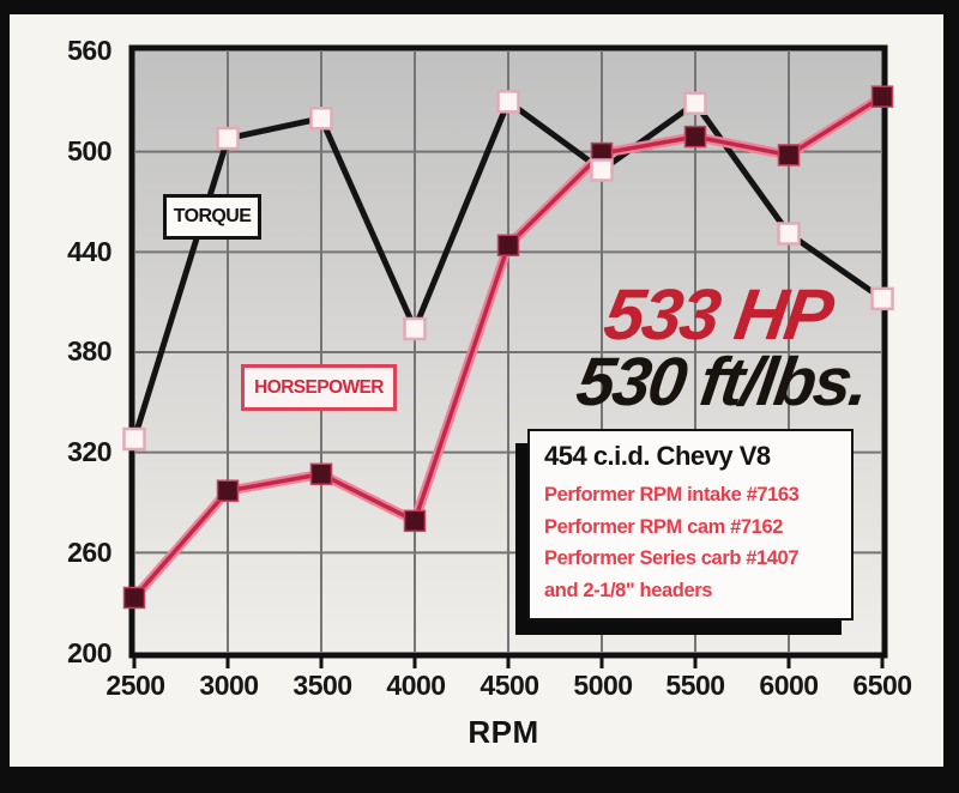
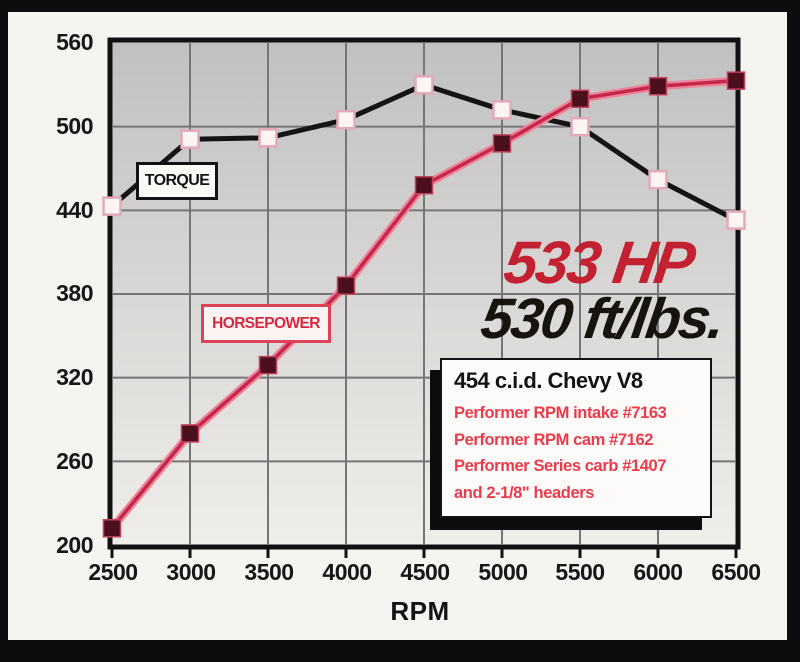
TORQUE/2500: 328 -> 443
HORSEPOWER/2500: 233 -> 212
TORQUE/3000: 508 -> 491
HORSEPOWER/3000: 297 -> 280
TORQUE/3500: 520 -> 492
HORSEPOWER/3500: 307 -> 329
TORQUE/4000: 394 -> 505
HORSEPOWER/4000: 279 -> 386
HORSEPOWER/4500: 444 -> 458
TORQUE/5000: 489 -> 512
HORSEPOWER/5000: 499 -> 488
TORQUE/5500: 529 -> 500
HORSEPOWER/5500: 509 -> 520
TORQUE/6000: 451 -> 462
HORSEPOWER/6000: 498 -> 529
TORQUE/6500: 412 -> 433
